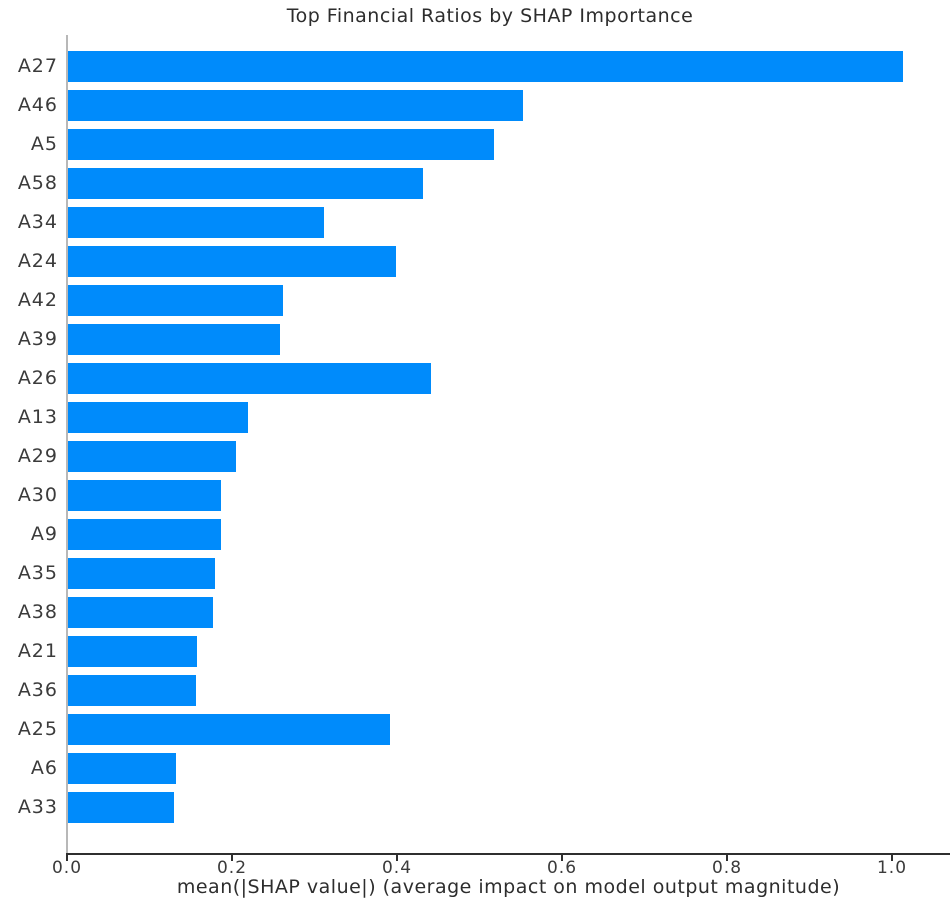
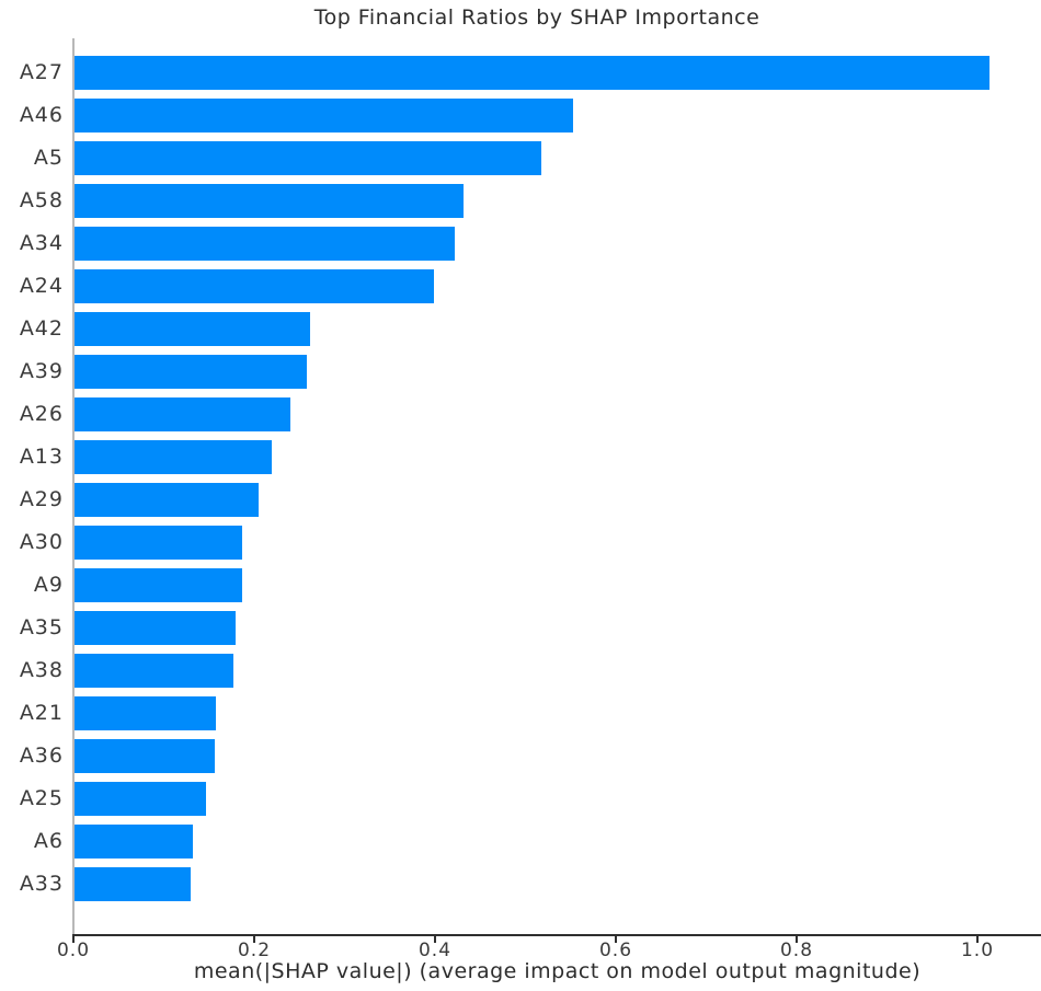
A34: 0.31 -> 0.42
A26: 0.44 -> 0.24
A25: 0.39 -> 0.14
